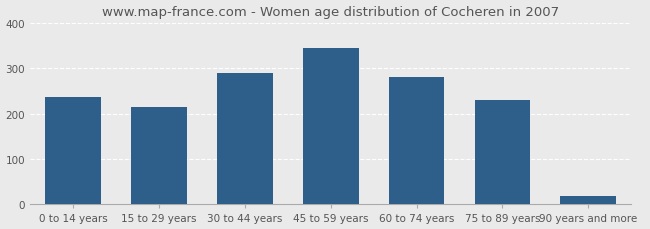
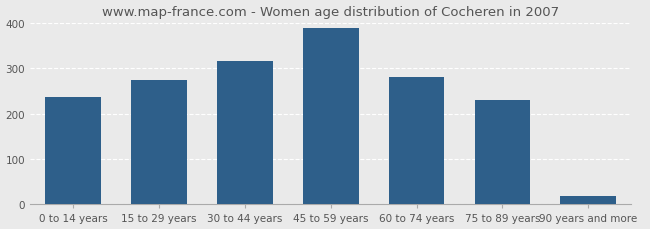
15 to 29 years: 215 -> 275
30 to 44 years: 290 -> 315
45 to 59 years: 345 -> 388
